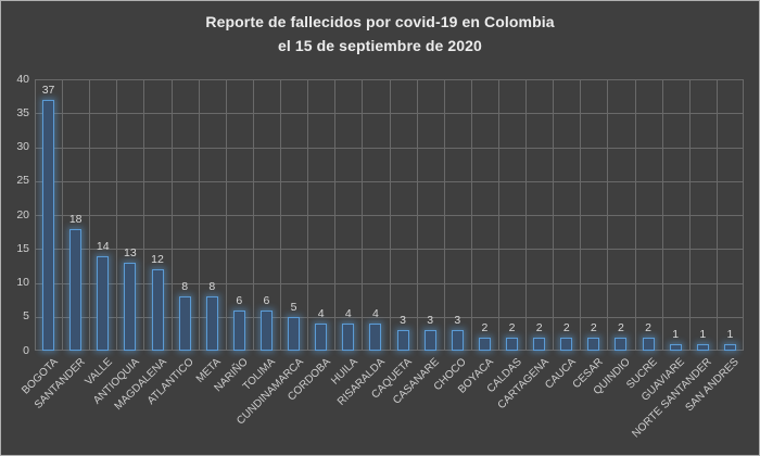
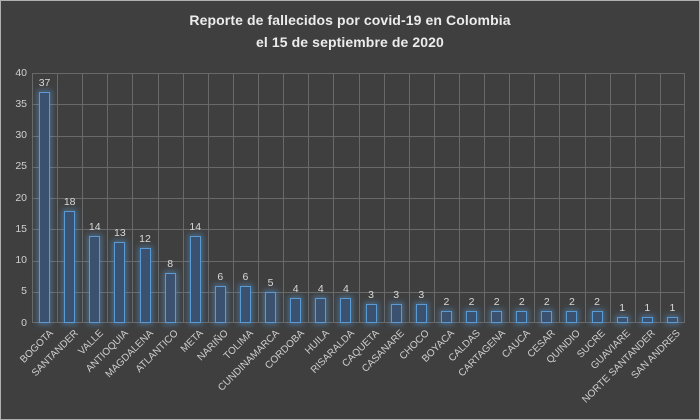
META: 8 -> 14
